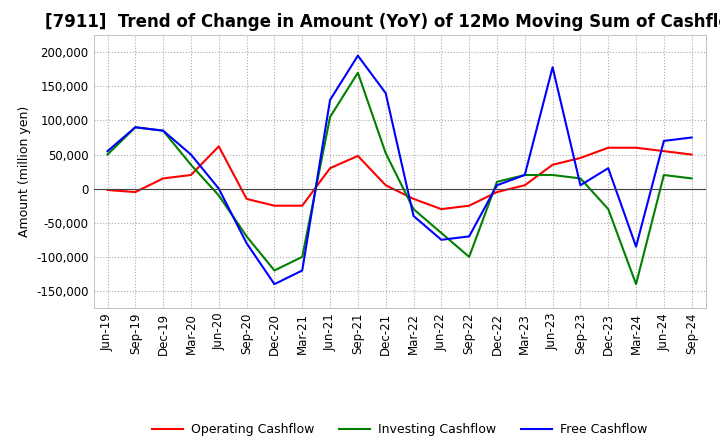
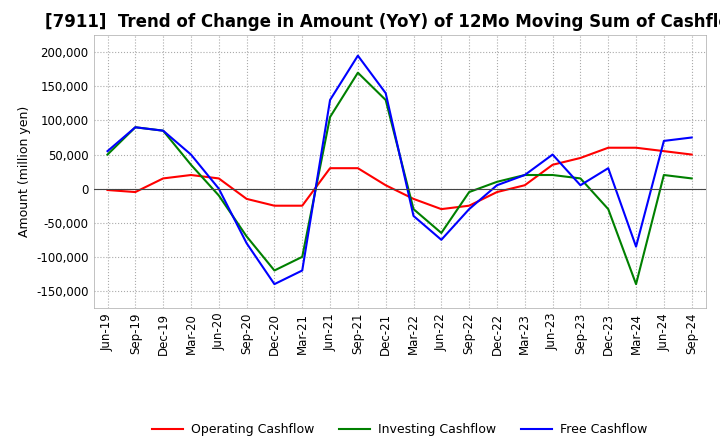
Operating Cashflow/Jun-20: 62,000 -> 15,000
Operating Cashflow/Sep-21: 48,000 -> 30,000
Investing Cashflow/Dec-21: 52,000 -> 130,000
Investing Cashflow/Sep-22: -100,000 -> -5,000
Free Cashflow/Sep-22: -70,000 -> -30,000
Free Cashflow/Jun-23: 178,000 -> 50,000
